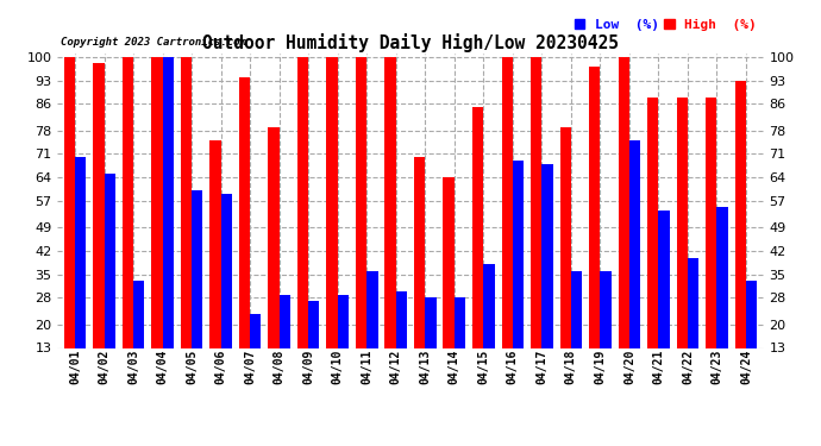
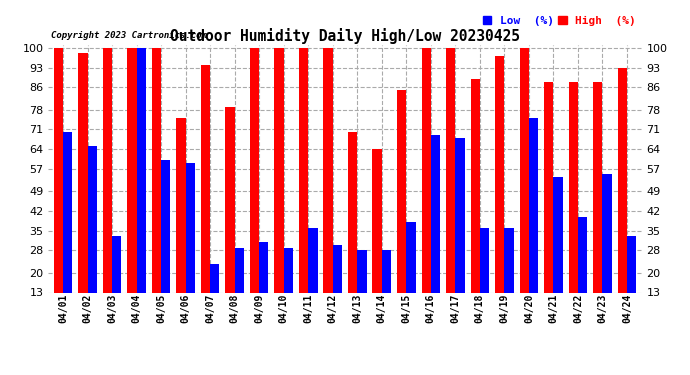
Low (%)/04/09: 27 -> 31
High (%)/04/18: 79 -> 89
